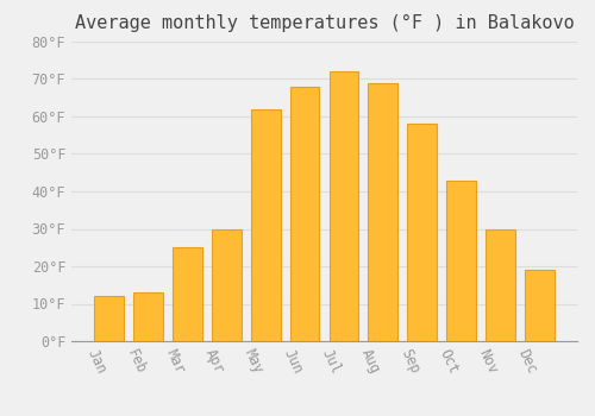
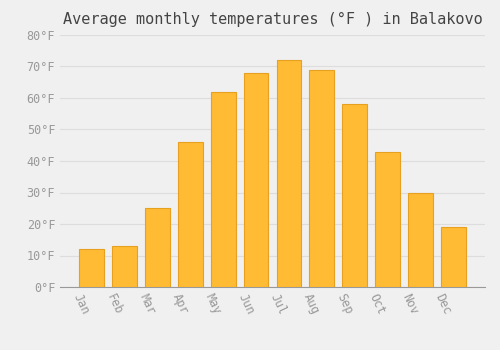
Apr: 30°F -> 46°F
